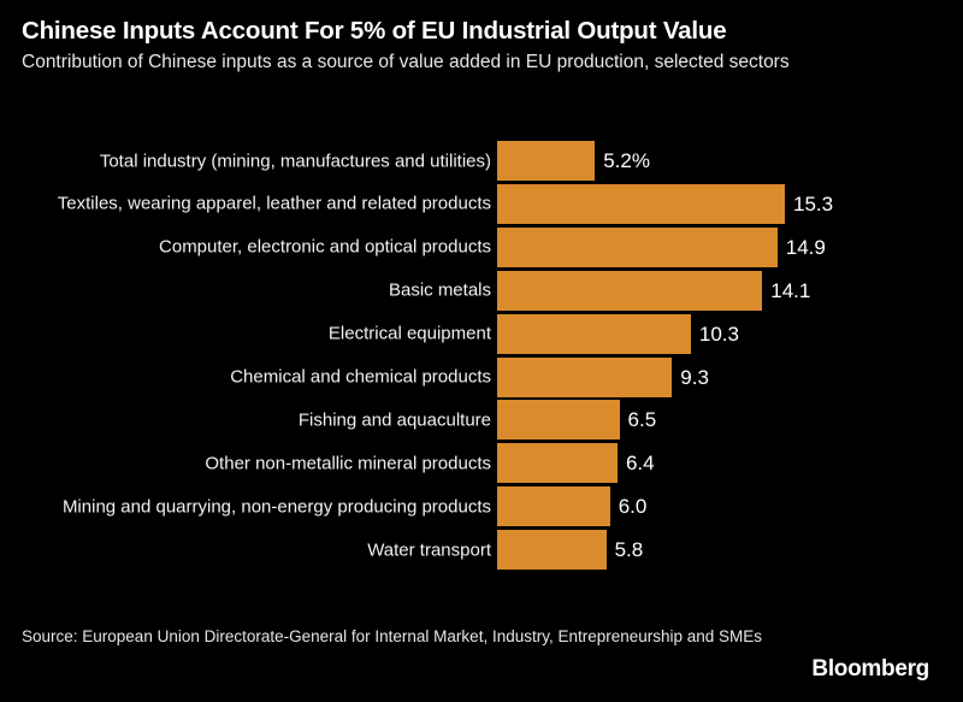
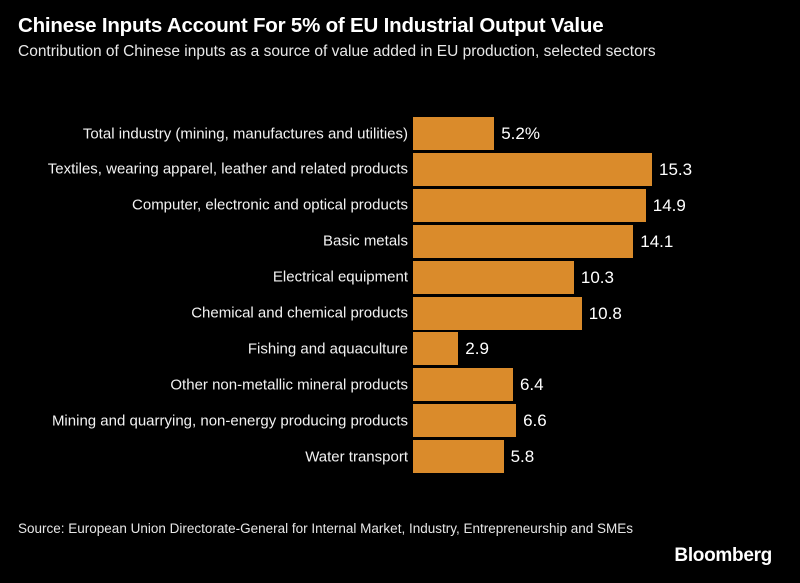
Chemical and chemical products: 9.3 -> 10.8
Fishing and aquaculture: 6.5 -> 2.9
Mining and quarrying, non-energy producing products: 6.0 -> 6.6
